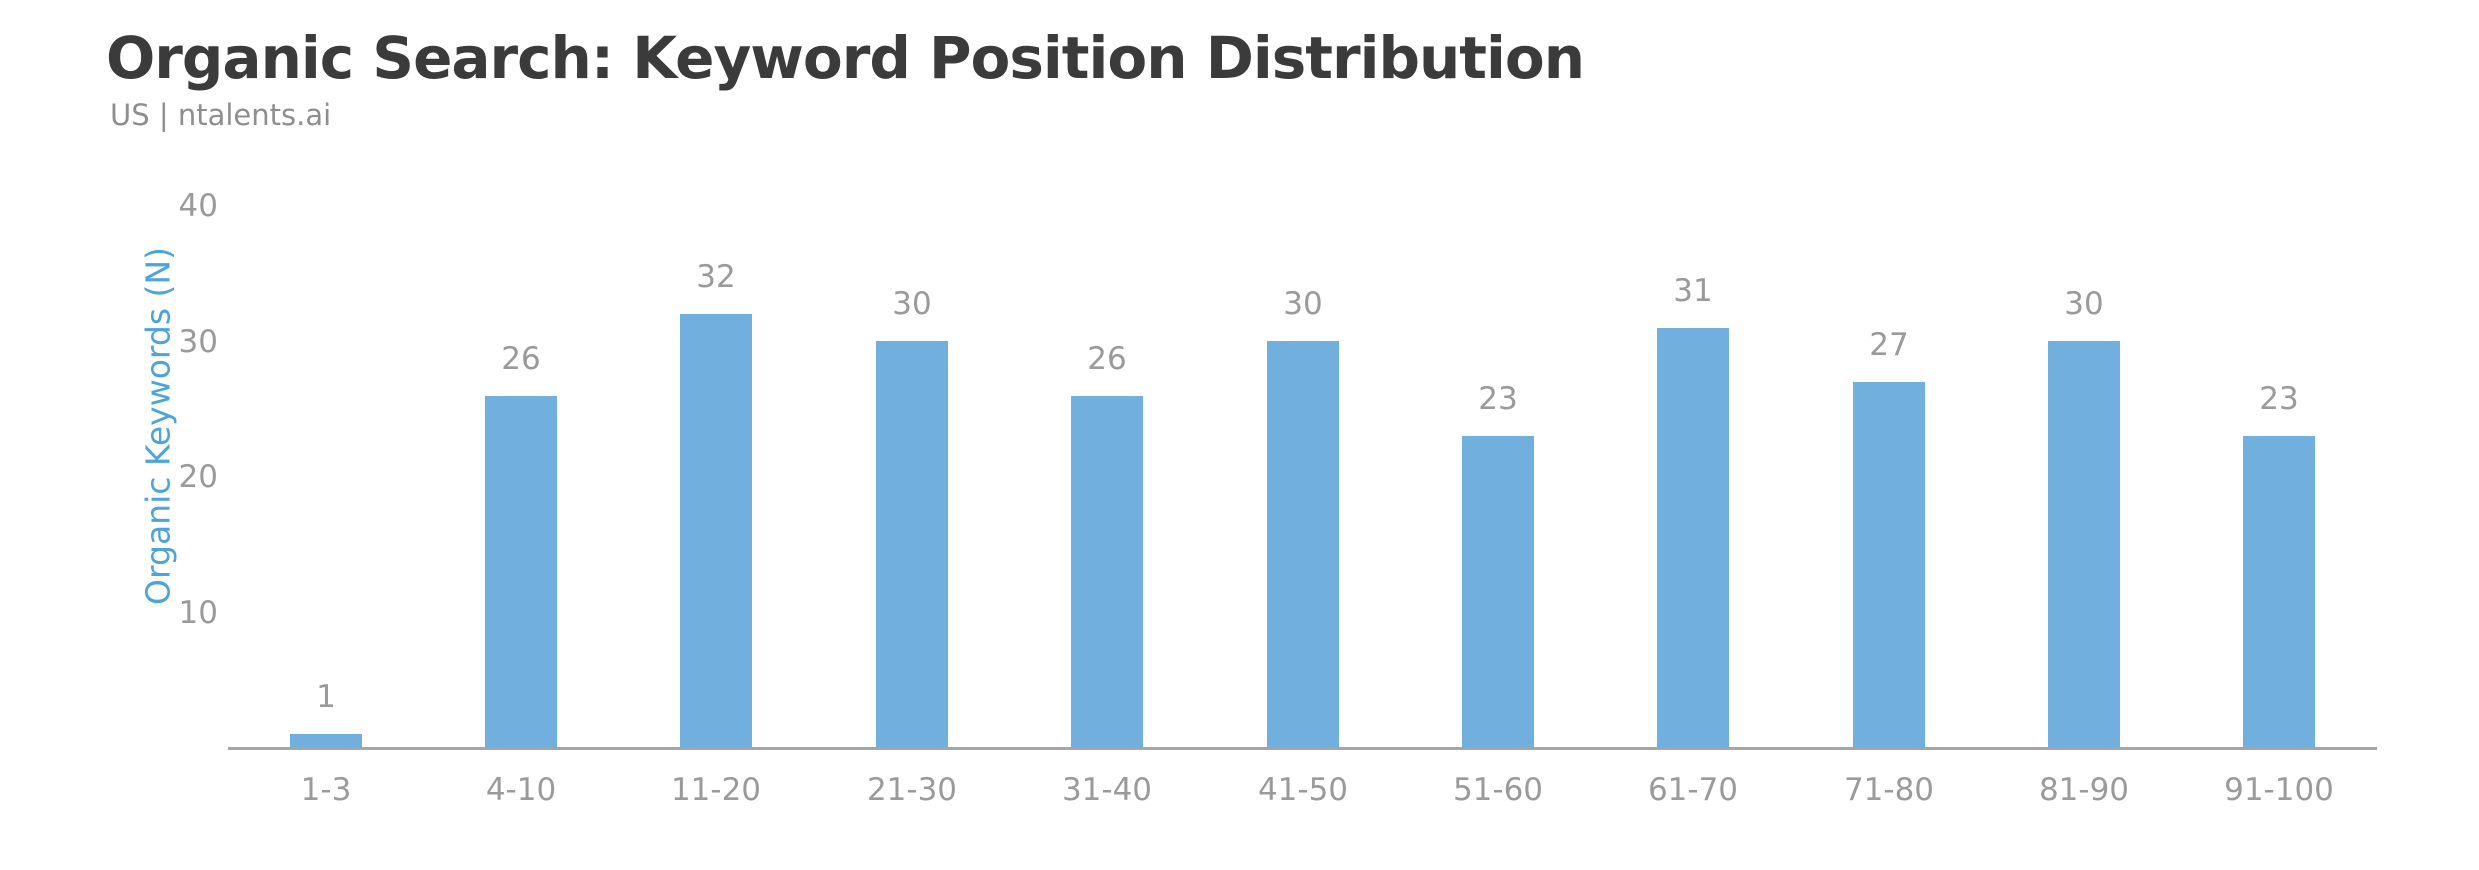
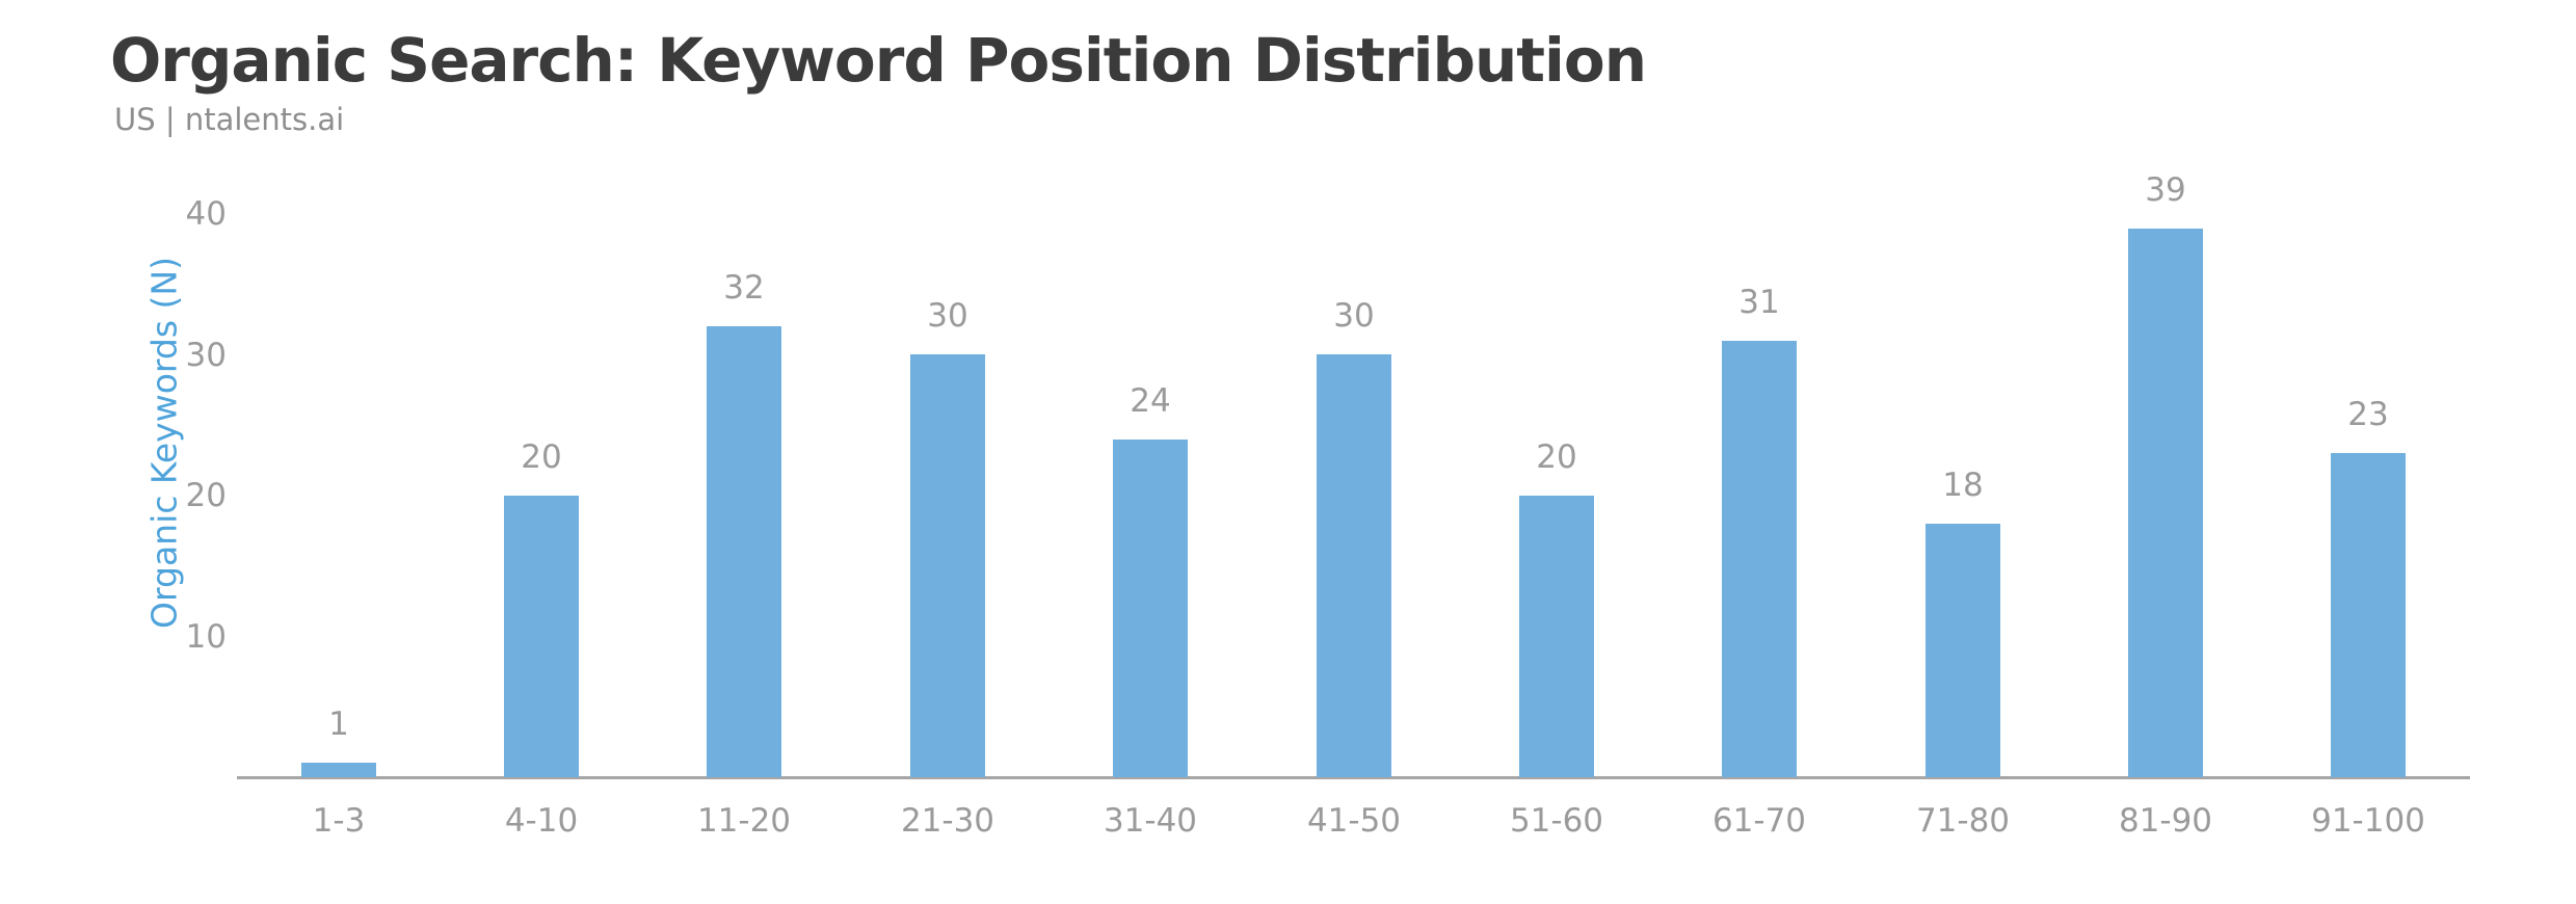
4-10: 26 -> 20
31-40: 26 -> 24
51-60: 23 -> 20
71-80: 27 -> 18
81-90: 30 -> 39
